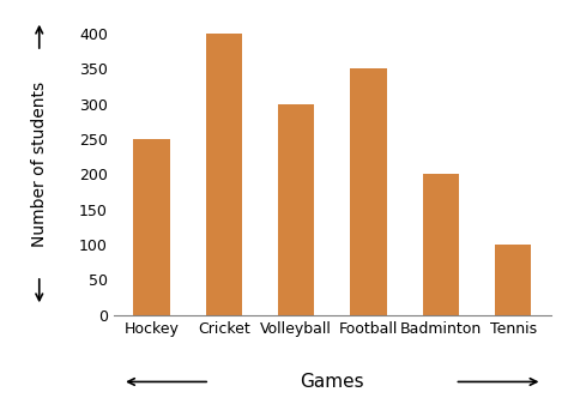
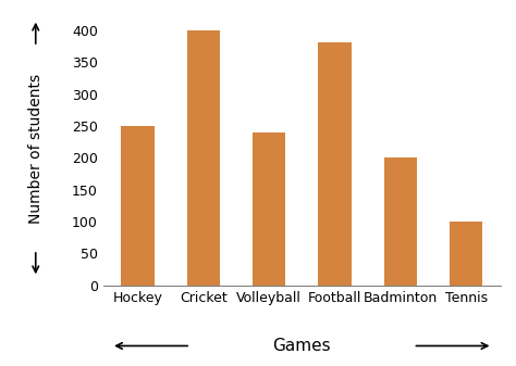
Volleyball: 300 -> 240
Football: 350 -> 380
